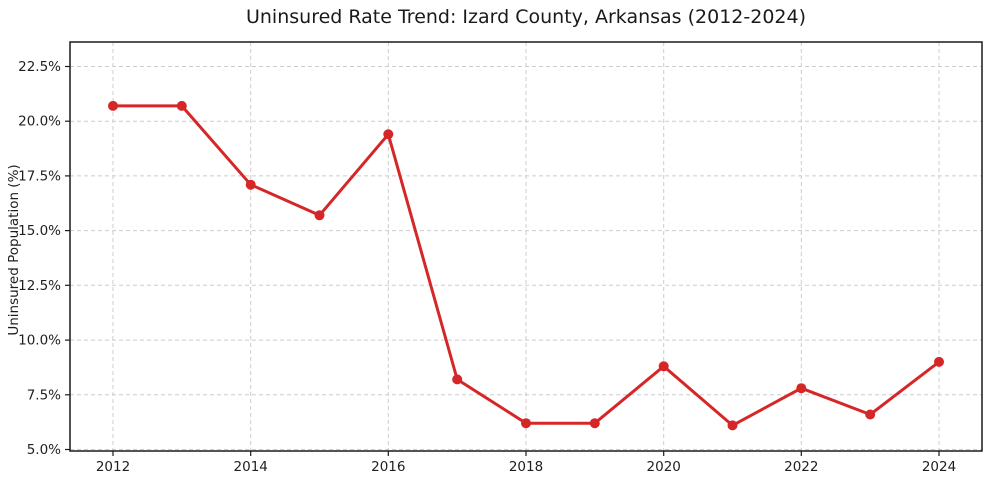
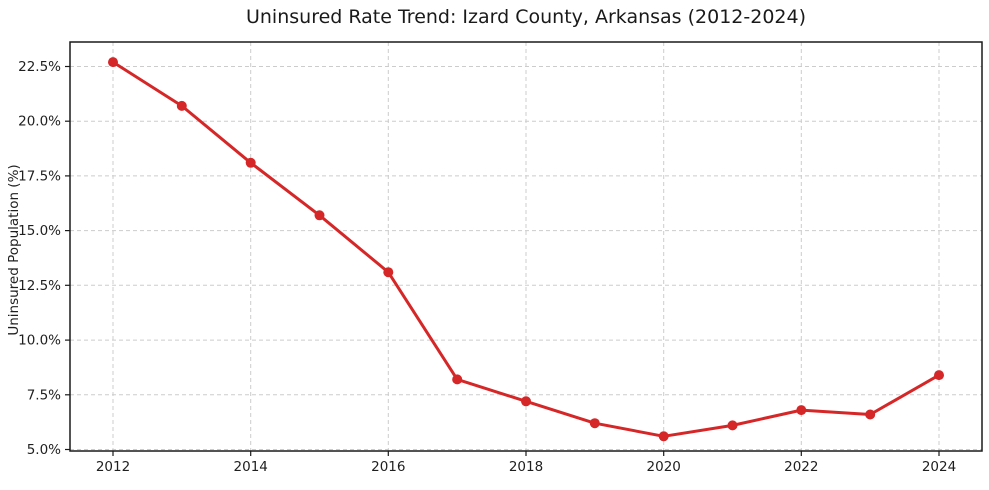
2012: 20.7% -> 22.7%
2014: 17.1% -> 18.1%
2016: 19.4% -> 13.1%
2018: 6.2% -> 7.2%
2020: 8.8% -> 5.6%
2022: 7.8% -> 6.8%
2024: 9.0% -> 8.4%
